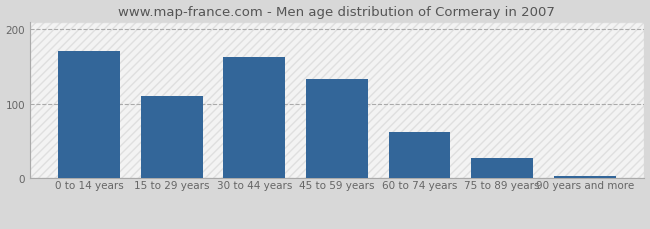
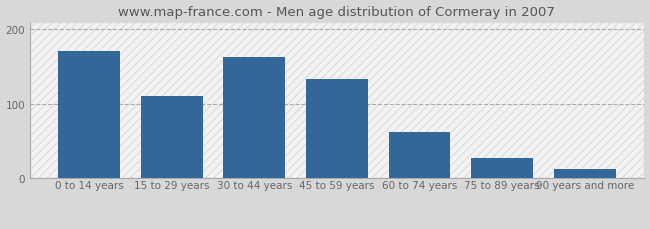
90 years and more: 3 -> 12
